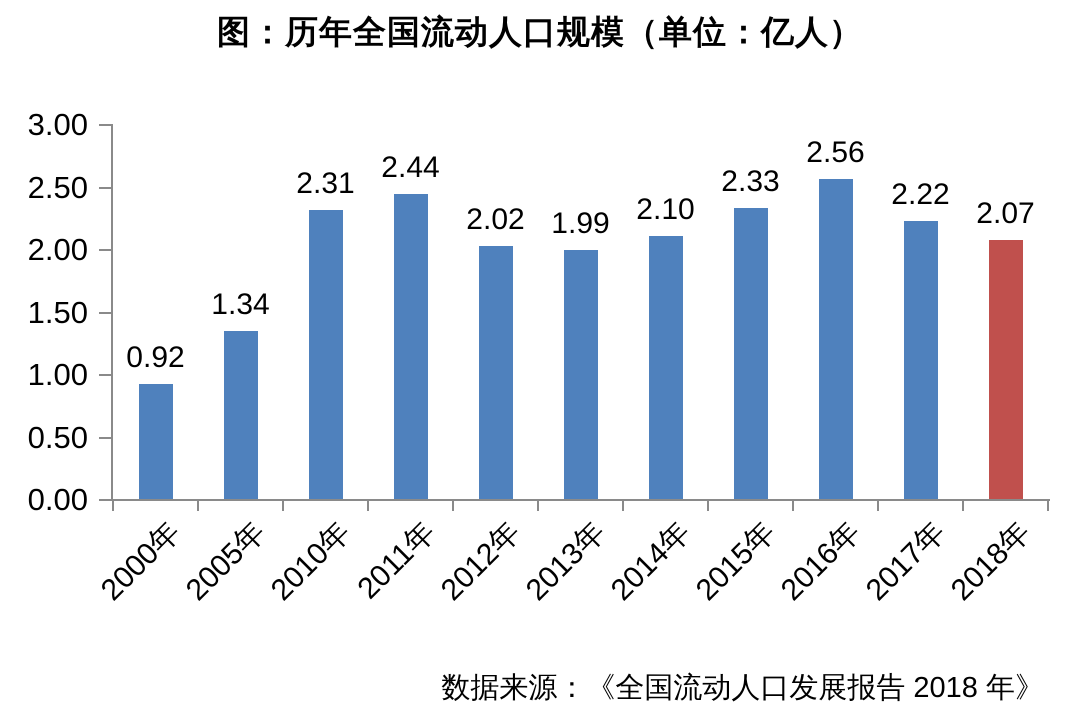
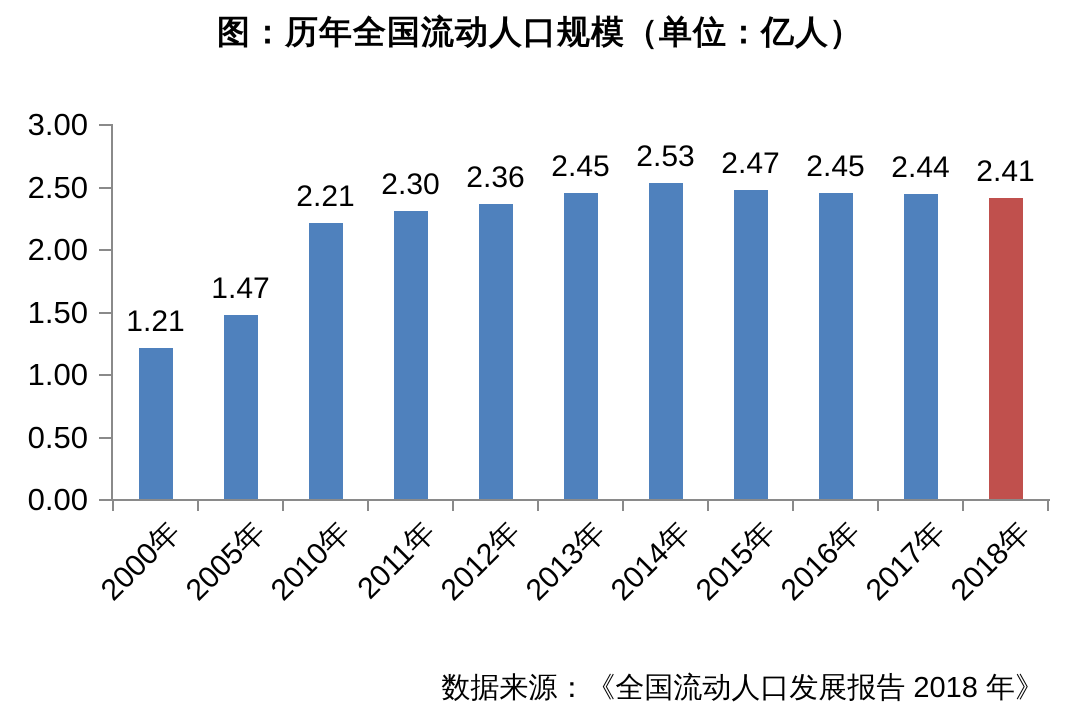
2000年: 0.92 -> 1.21
2005年: 1.34 -> 1.47
2010年: 2.31 -> 2.21
2011年: 2.44 -> 2.30
2012年: 2.02 -> 2.36
2013年: 1.99 -> 2.45
2014年: 2.10 -> 2.53
2015年: 2.33 -> 2.47
2016年: 2.56 -> 2.45
2017年: 2.22 -> 2.44
2018年: 2.07 -> 2.41
